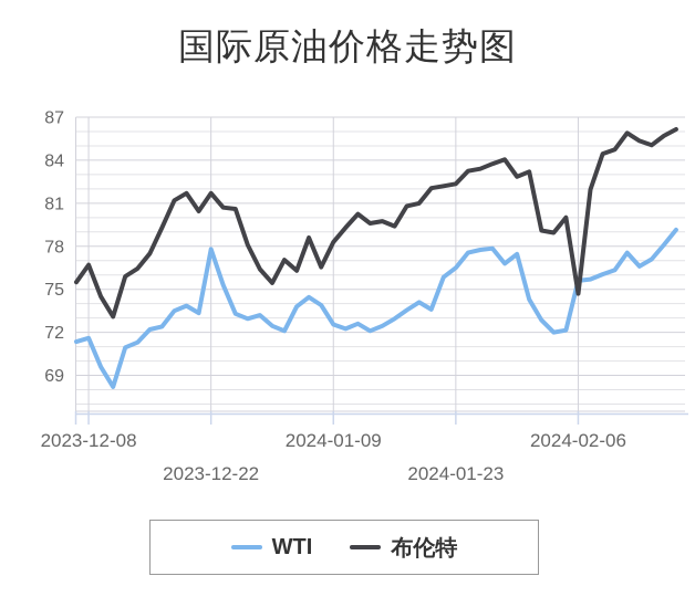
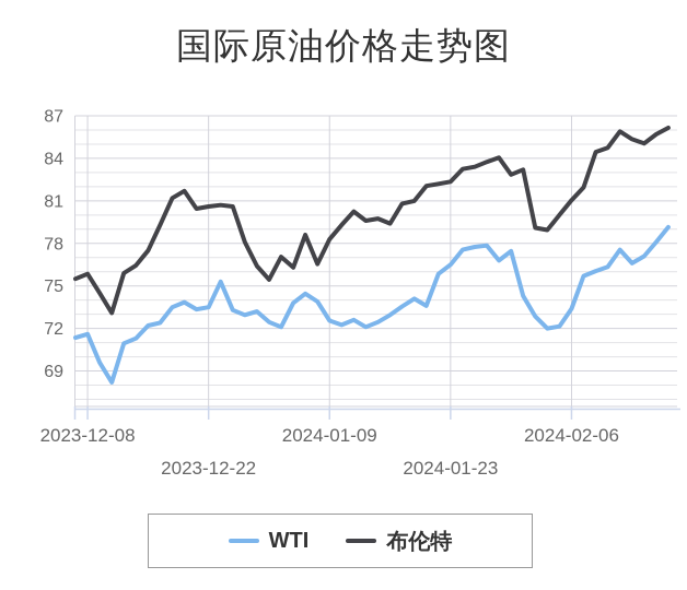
布伦特/2023-12-08: 76.7 -> 75.8
WTI/2023-12-22: 77.8 -> 73.5
布伦特/2023-12-22: 81.7 -> 80.6
WTI/2024-02-06: 75.6 -> 73.4
布伦特/2024-02-06: 74.7 -> 81.0
